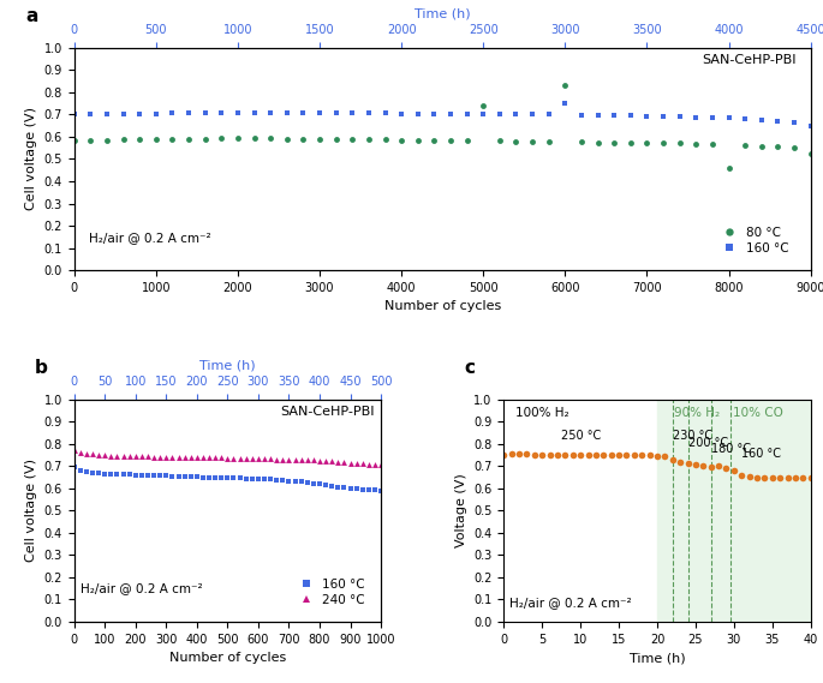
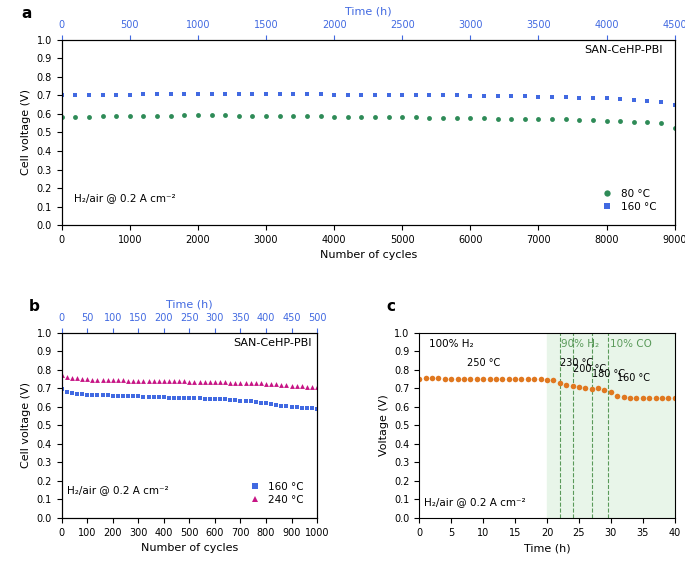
80 °C/5000: 0.74 -> 0.58
80 °C/6000: 0.83 -> 0.58
160 °C/6000: 0.75 -> 0.70
80 °C/8000: 0.46 -> 0.56
